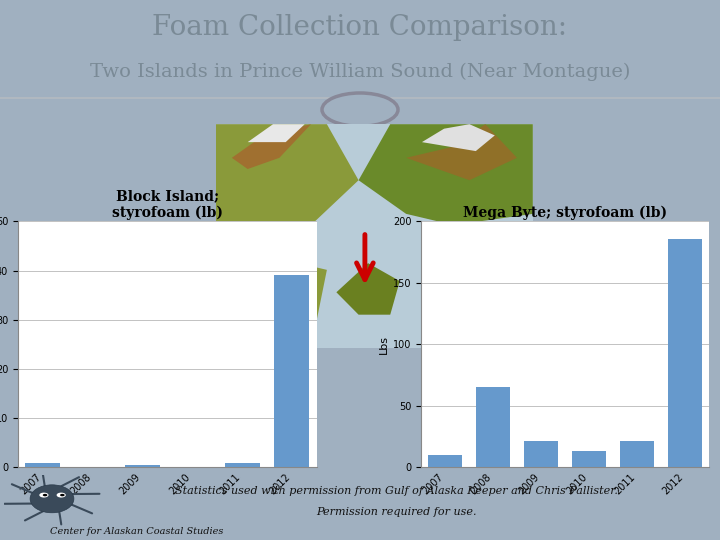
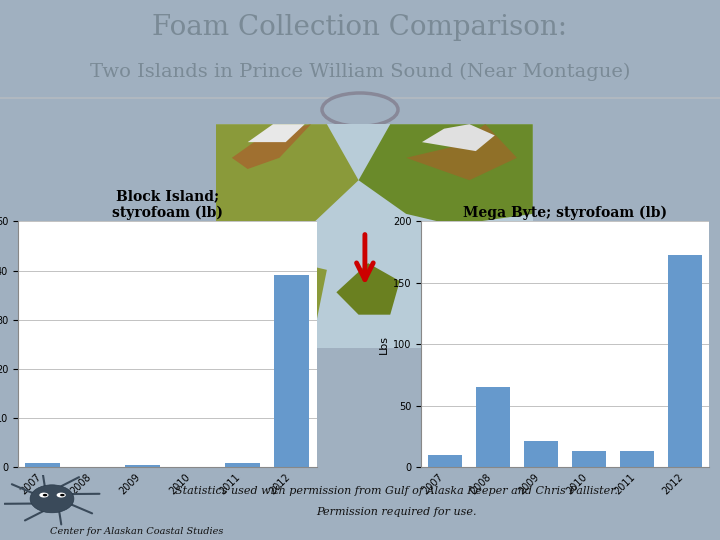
Mega Byte; styrofoam (lb)/2011: 21 -> 13
Mega Byte; styrofoam (lb)/2012: 186 -> 173
